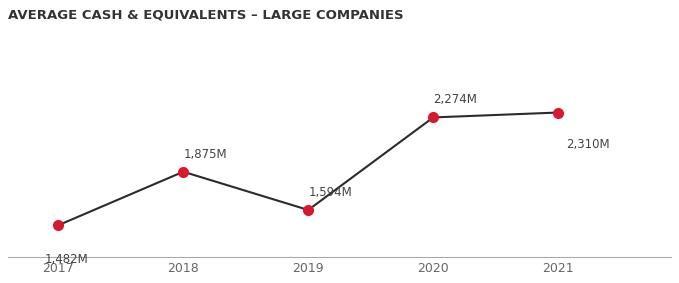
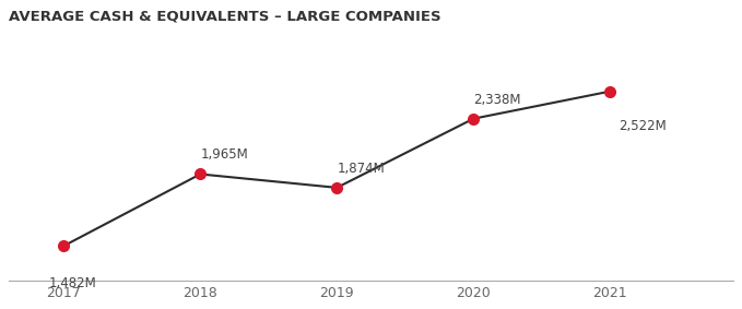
2018: 1,875M -> 1,965M
2019: 1,594M -> 1,874M
2020: 2,274M -> 2,338M
2021: 2,310M -> 2,522M
